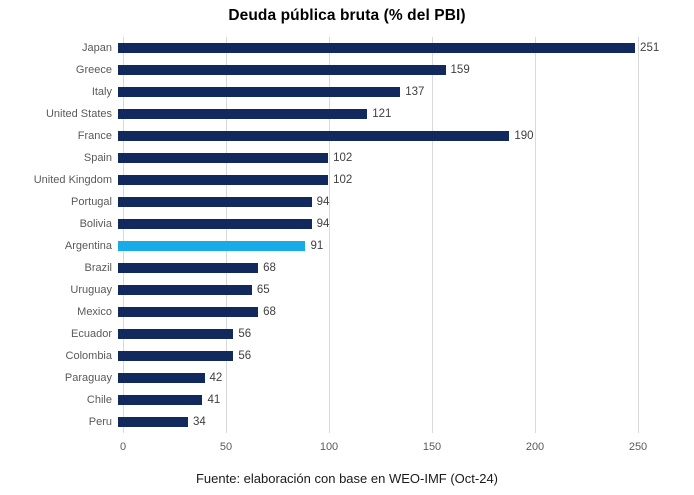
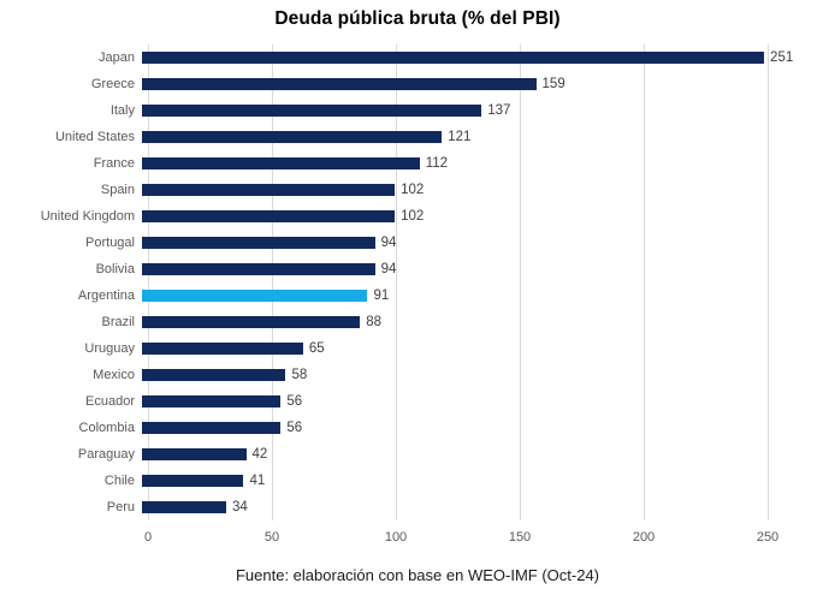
France: 190 -> 112
Brazil: 68 -> 88
Mexico: 68 -> 58
